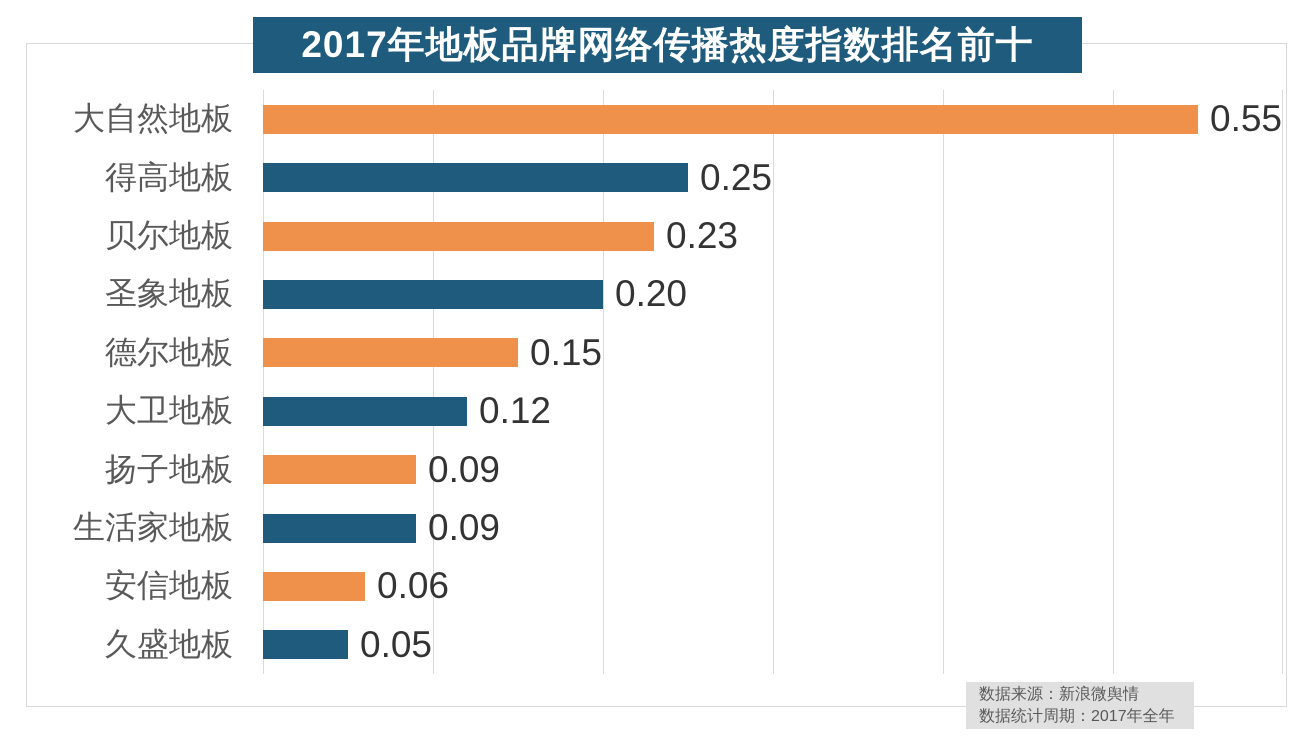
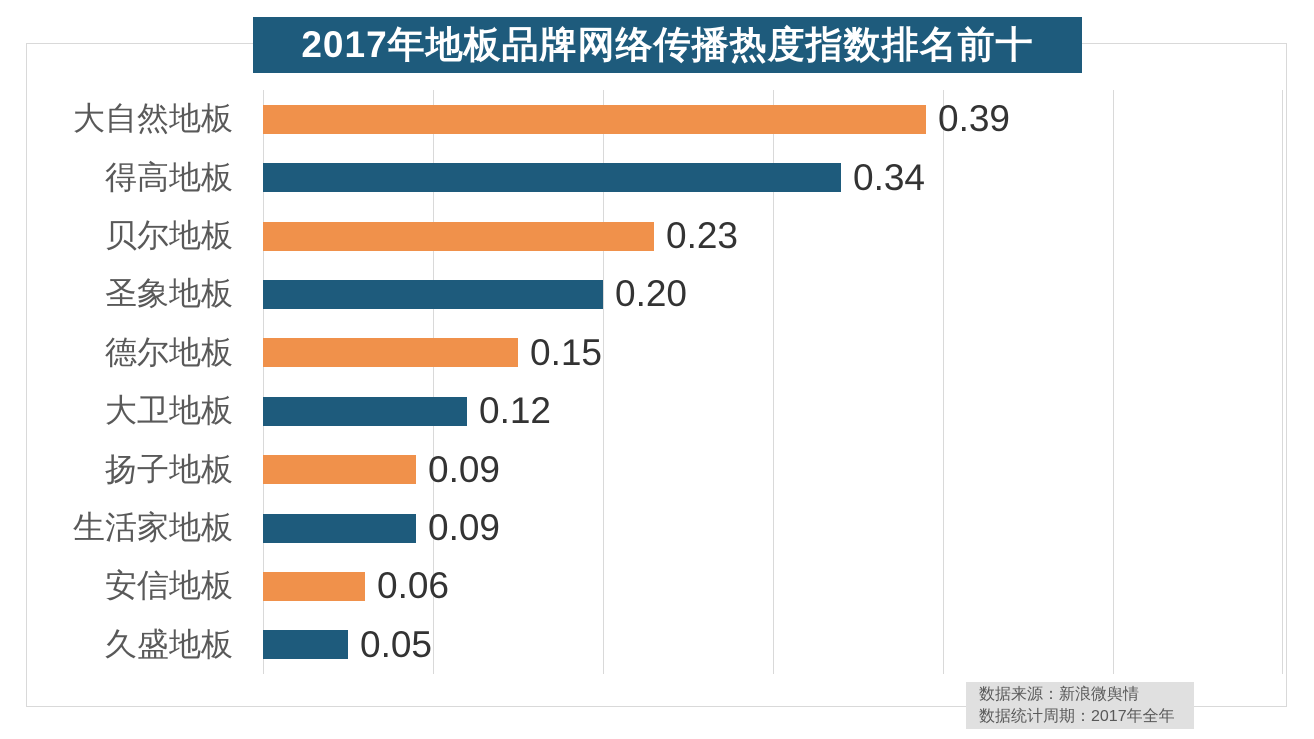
大自然地板: 0.55 -> 0.39
得高地板: 0.25 -> 0.34
